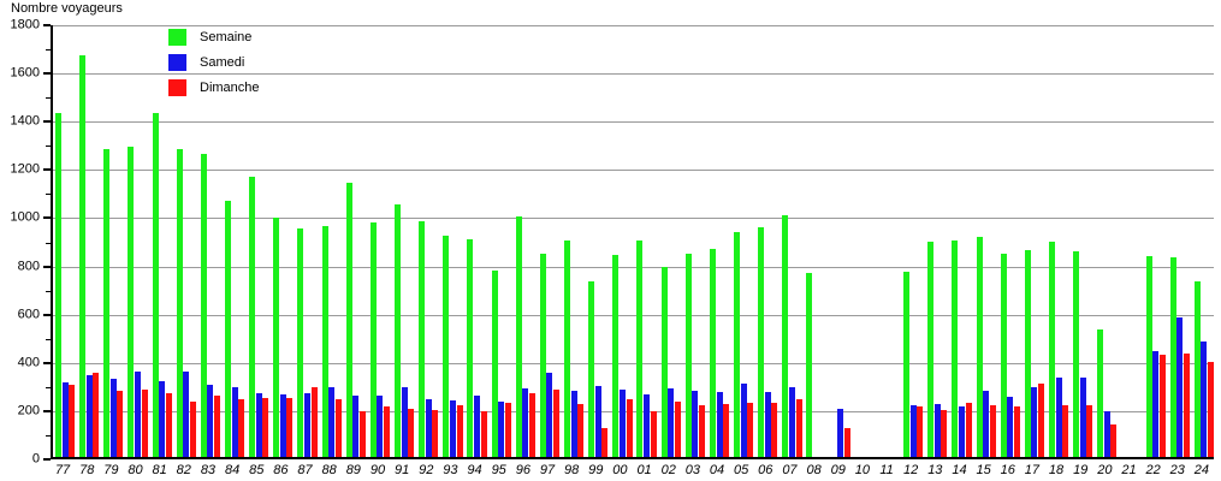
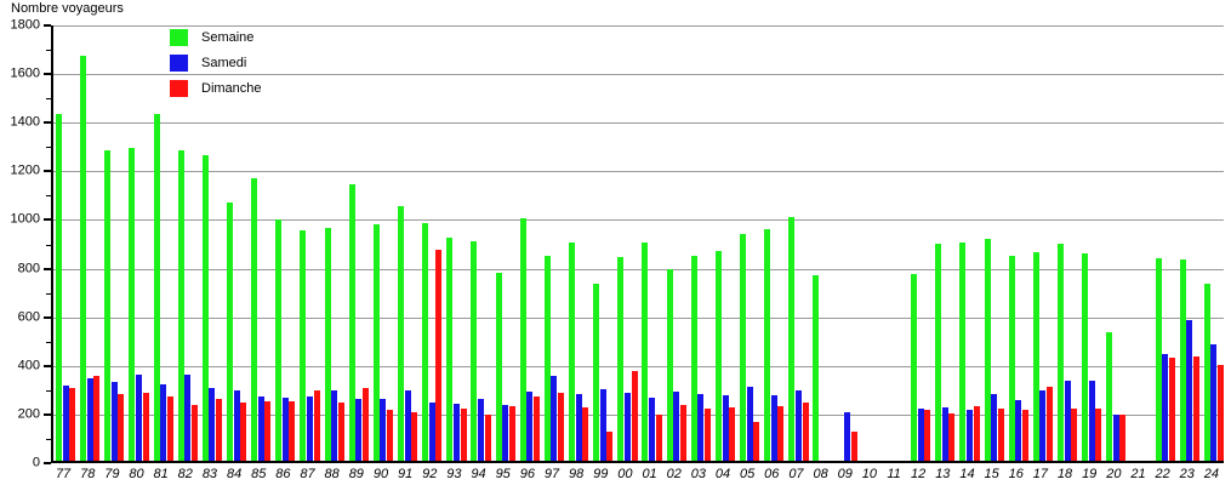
Dimanche/89: 190 -> 300
Dimanche/92: 200 -> 870
Dimanche/00: 240 -> 370
Dimanche/05: 220 -> 160
Dimanche/20: 140 -> 190
